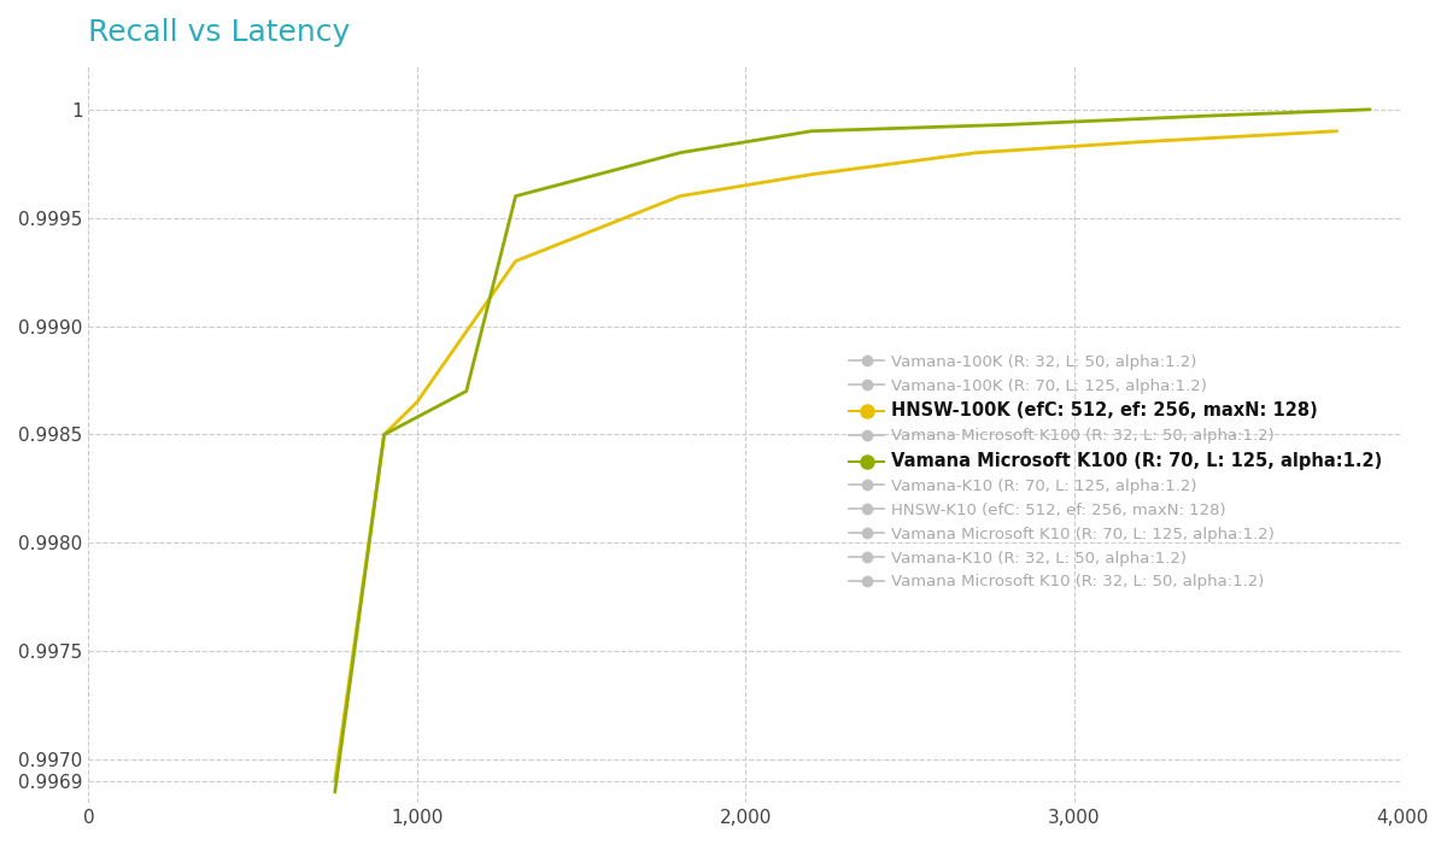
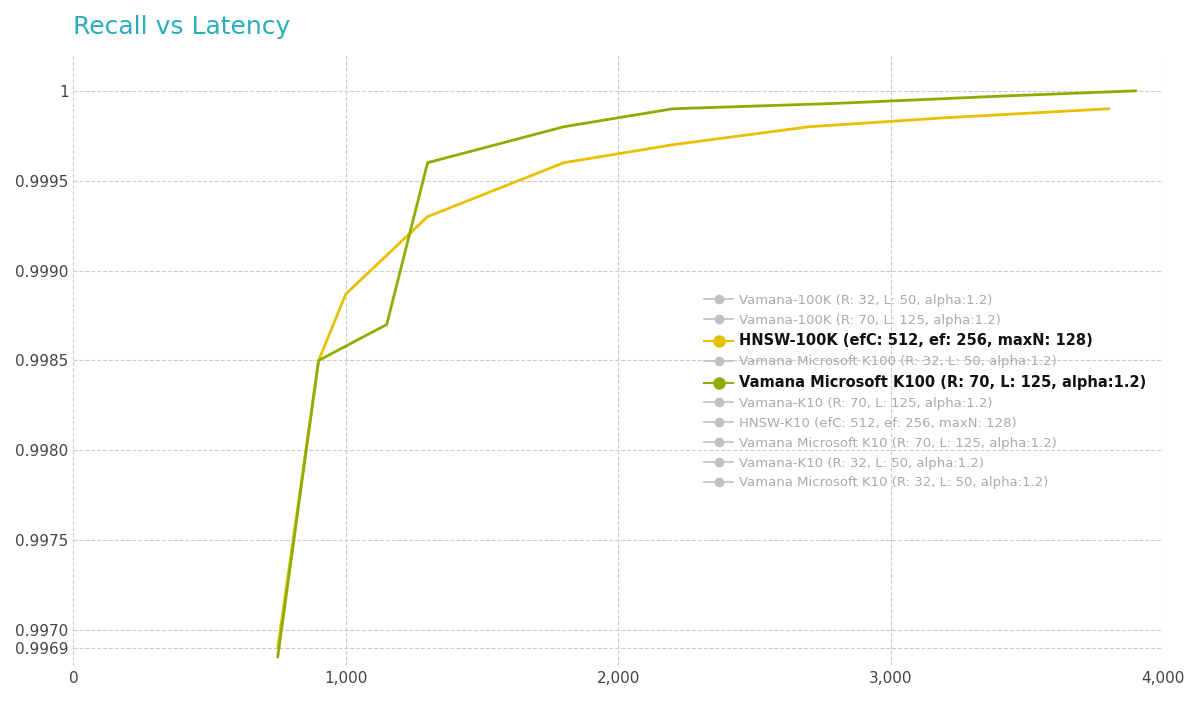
HNSW-100K (efC: 512, ef: 256, maxN: 128)/1,000: 0.99865 -> 0.99887
